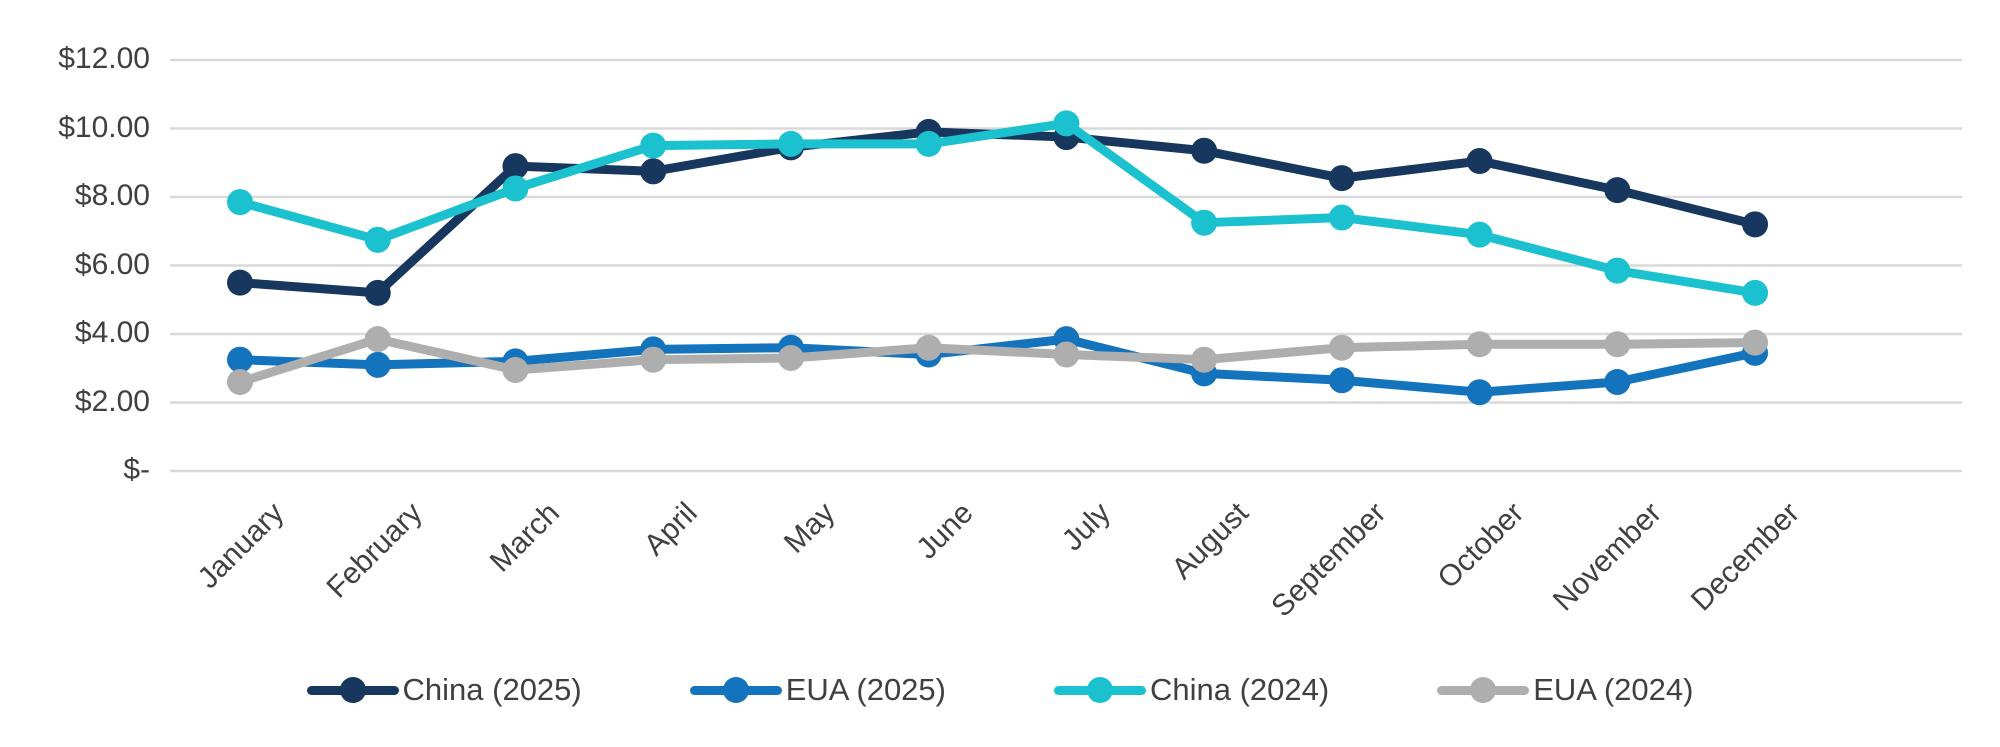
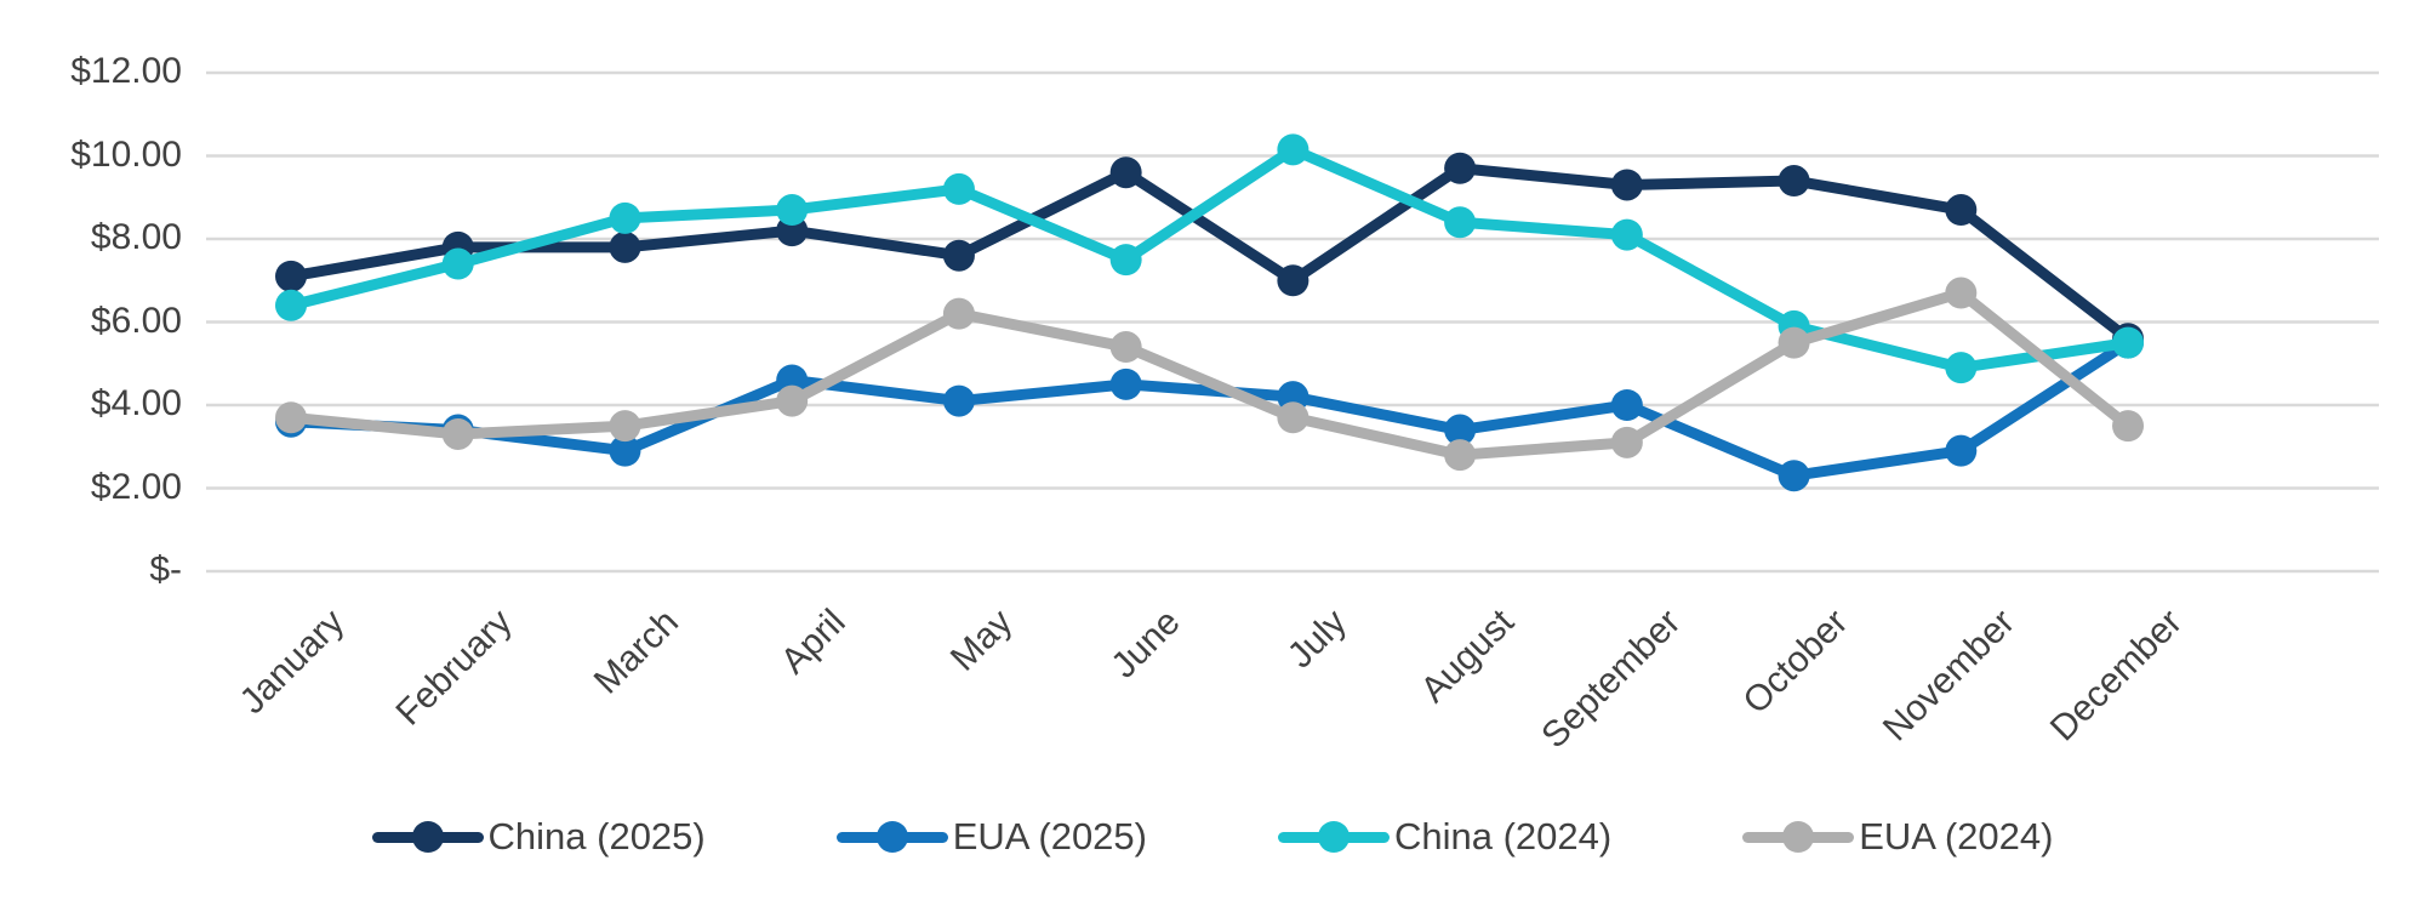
China (2025)/January: $5.5 -> $7.1
EUA (2025)/January: $3.2 -> $3.6
China (2024)/January: $7.8 -> $6.4
EUA (2024)/January: $2.6 -> $3.7
China (2025)/February: $5.2 -> $7.8
EUA (2025)/February: $3.1 -> $3.4
China (2024)/February: $6.8 -> $7.4
EUA (2024)/February: $3.9 -> $3.3
China (2025)/March: $8.9 -> $7.8
EUA (2025)/March: $3.2 -> $2.9
China (2024)/March: $8.2 -> $8.5
EUA (2024)/March: $3.0 -> $3.5
China (2025)/April: $8.8 -> $8.2
EUA (2025)/April: $3.5 -> $4.6
China (2024)/April: $9.5 -> $8.7
EUA (2024)/April: $3.2 -> $4.1
China (2025)/May: $9.4 -> $7.6
EUA (2025)/May: $3.6 -> $4.1
China (2024)/May: $9.6 -> $9.2
EUA (2024)/May: $3.3 -> $6.2
China (2025)/June: $9.9 -> $9.6
EUA (2025)/June: $3.4 -> $4.5
China (2024)/June: $9.6 -> $7.5
EUA (2024)/June: $3.6 -> $5.4
China (2025)/July: $9.8 -> $7.0
EUA (2025)/July: $3.9 -> $4.2
EUA (2024)/July: $3.4 -> $3.7
China (2025)/August: $9.3 -> $9.7
EUA (2025)/August: $2.9 -> $3.4
China (2024)/August: $7.2 -> $8.4
EUA (2024)/August: $3.2 -> $2.8
China (2025)/September: $8.6 -> $9.3
EUA (2025)/September: $2.6 -> $4.0
China (2024)/September: $7.4 -> $8.1
EUA (2024)/September: $3.6 -> $3.1
China (2025)/October: $9.1 -> $9.4
China (2024)/October: $6.9 -> $5.9
EUA (2024)/October: $3.7 -> $5.5
China (2025)/November: $8.2 -> $8.7
EUA (2025)/November: $2.6 -> $2.9
China (2024)/November: $5.8 -> $4.9
EUA (2024)/November: $3.7 -> $6.7
China (2025)/December: $7.2 -> $5.6
EUA (2025)/December: $3.5 -> $5.5
China (2024)/December: $5.2 -> $5.5
EUA (2024)/December: $3.8 -> $3.5
